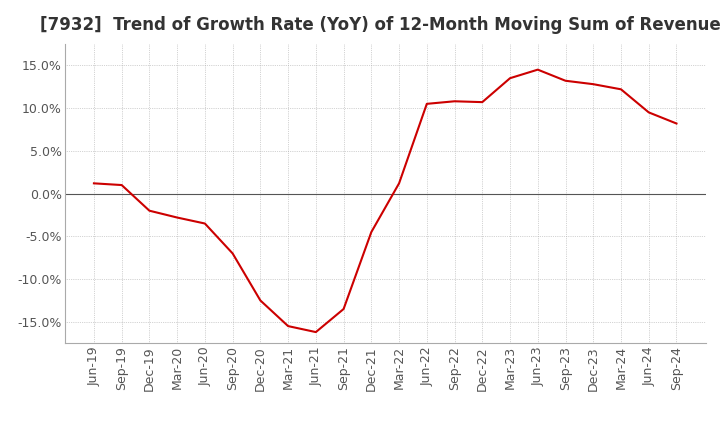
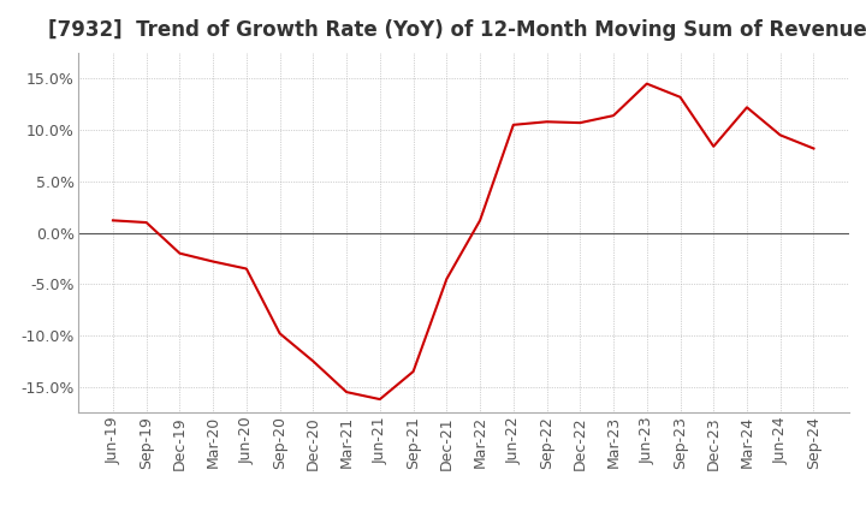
Sep-20: -7.0% -> -9.8%
Mar-23: 13.5% -> 11.4%
Dec-23: 12.8% -> 8.4%
